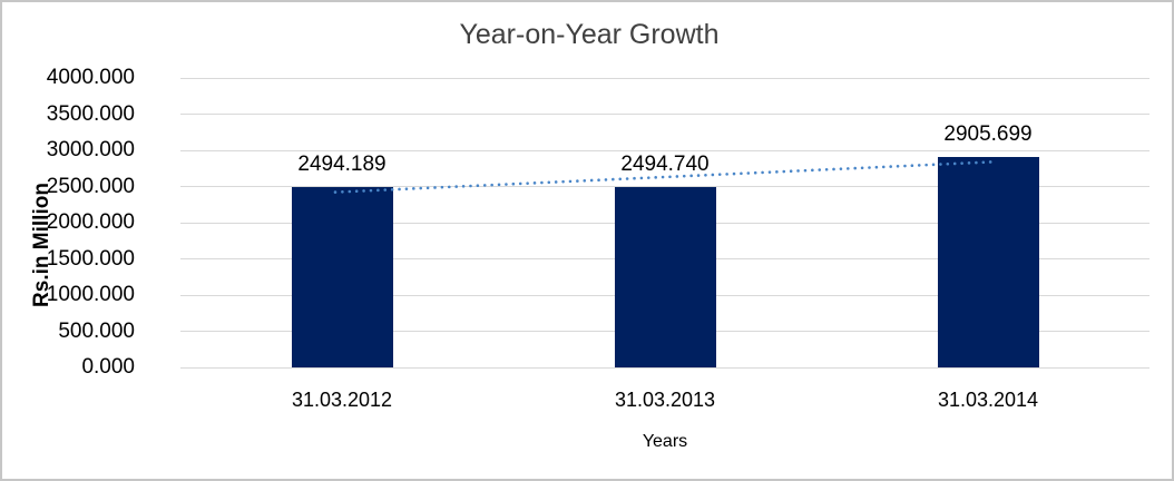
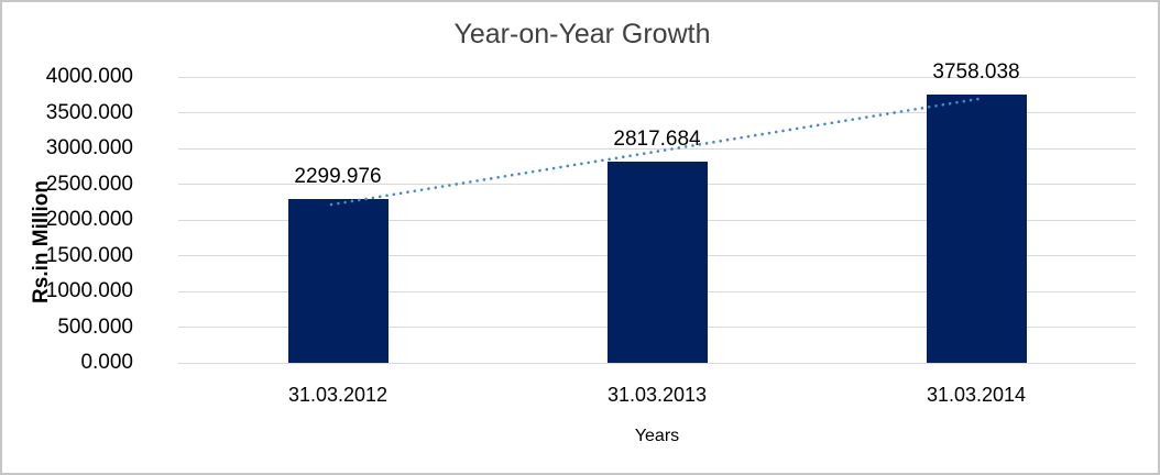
31.03.2012: 2494.189 -> 2299.976
31.03.2013: 2494.740 -> 2817.684
31.03.2014: 2905.699 -> 3758.038
